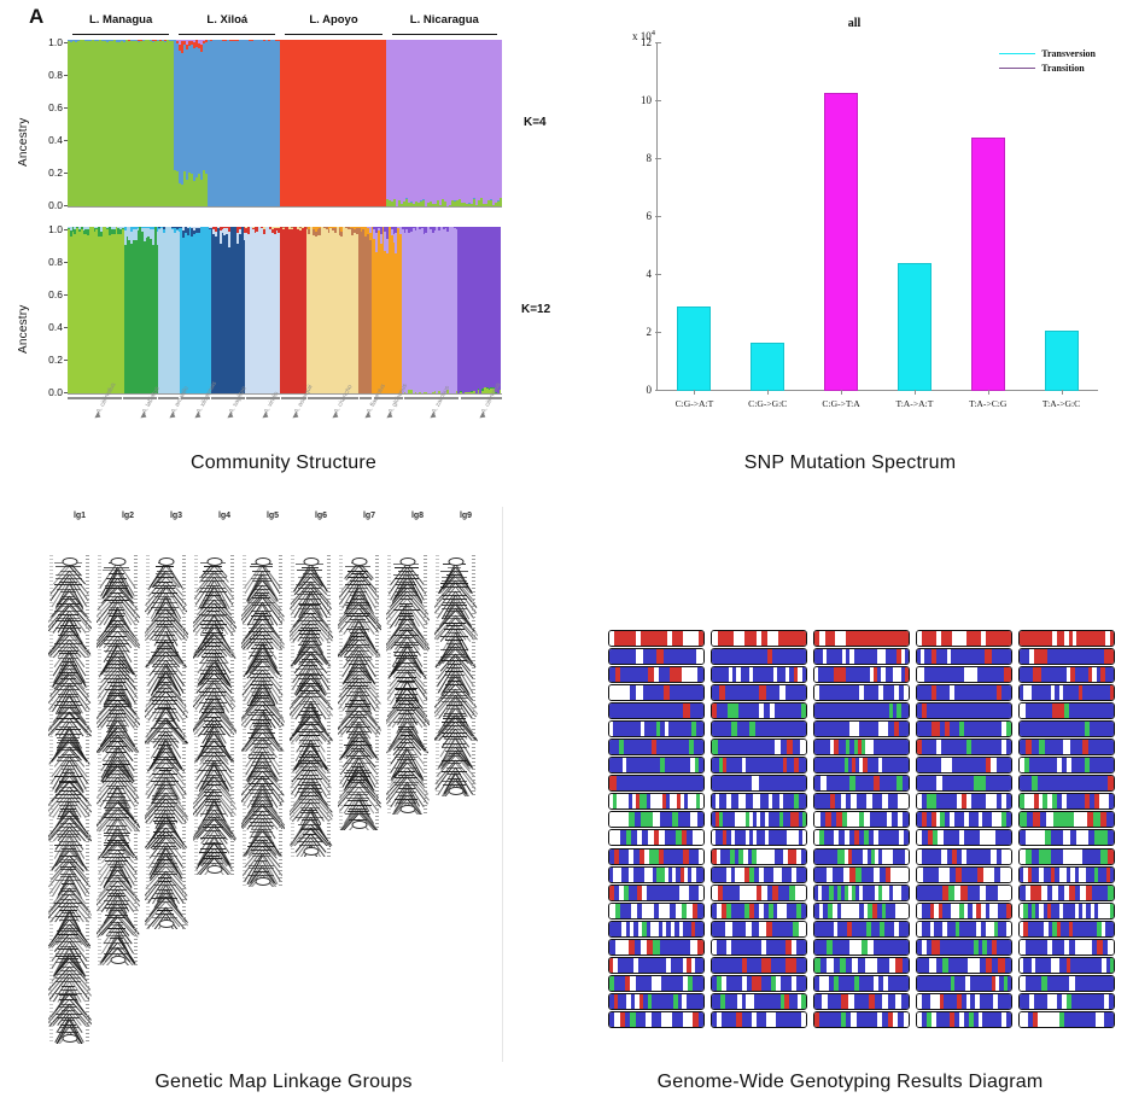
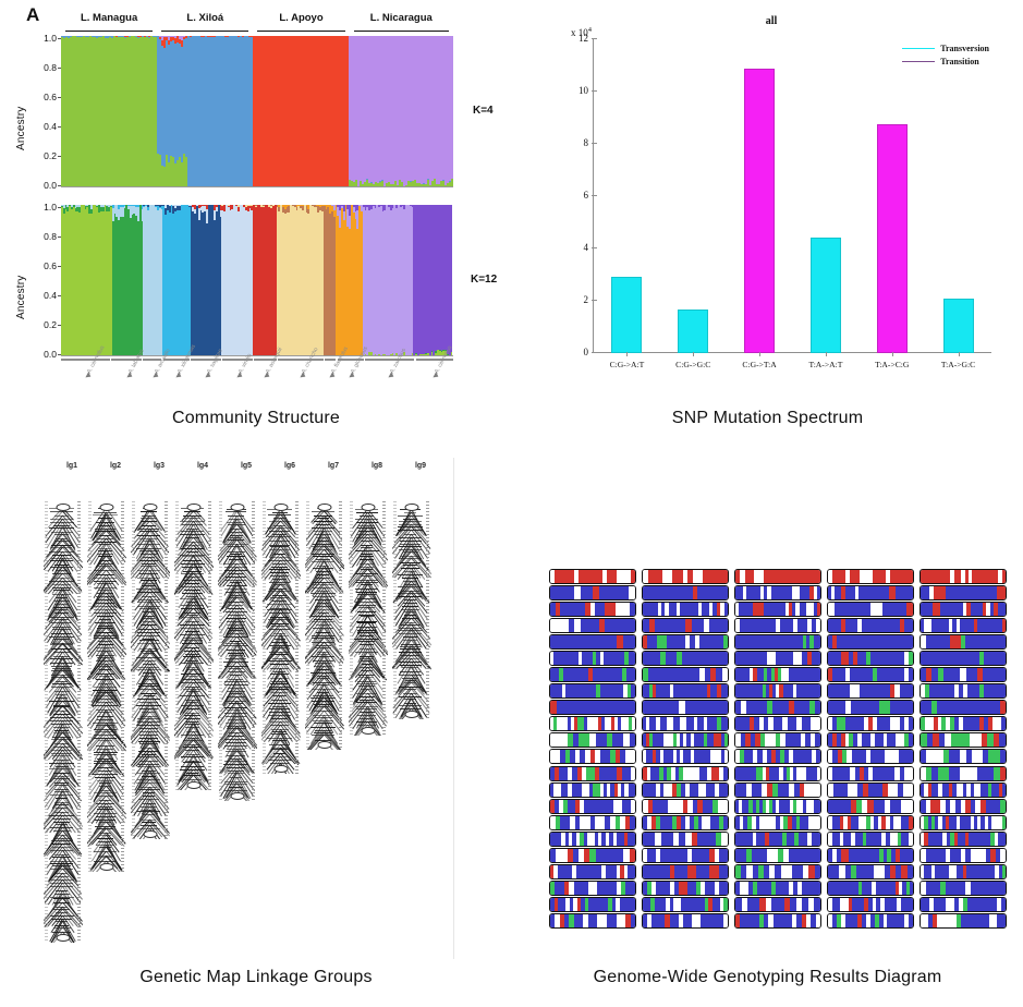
C:G->T:A: 10.2 -> 10.8
